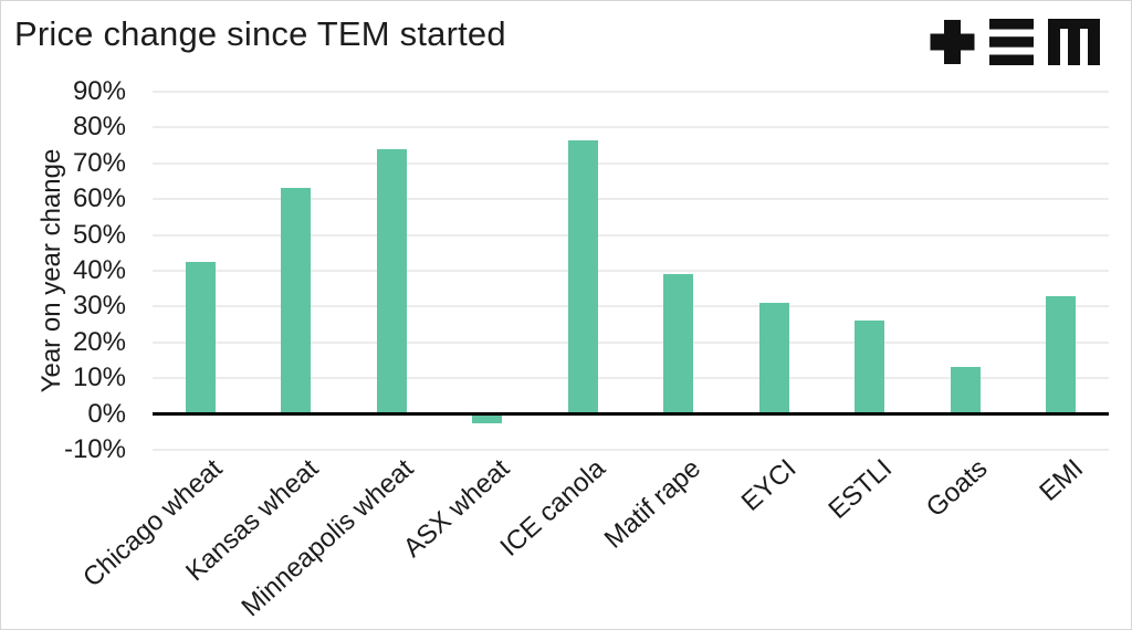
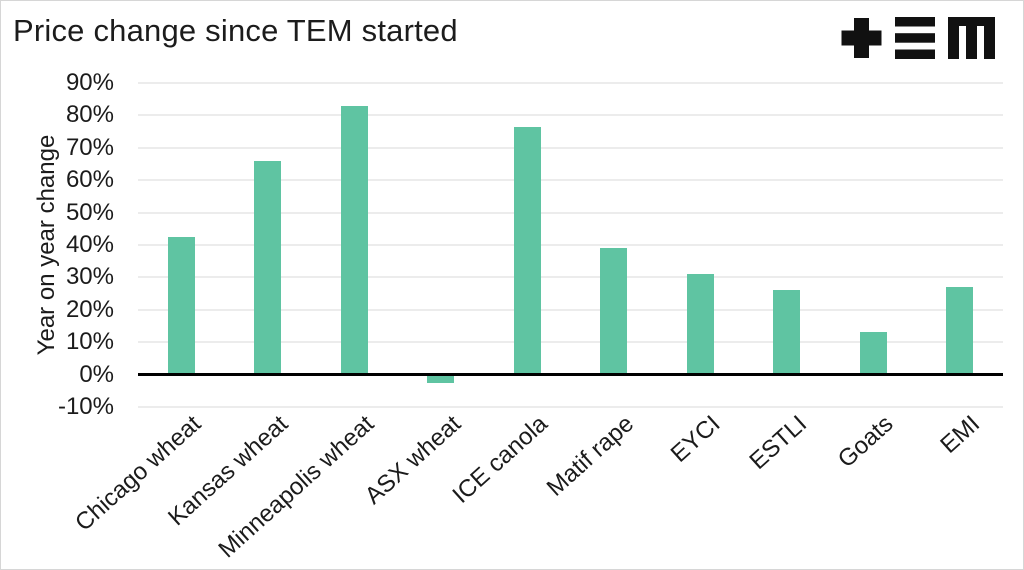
Kansas wheat: 63% -> 66%
Minneapolis wheat: 74% -> 83%
EMI: 33% -> 27%
